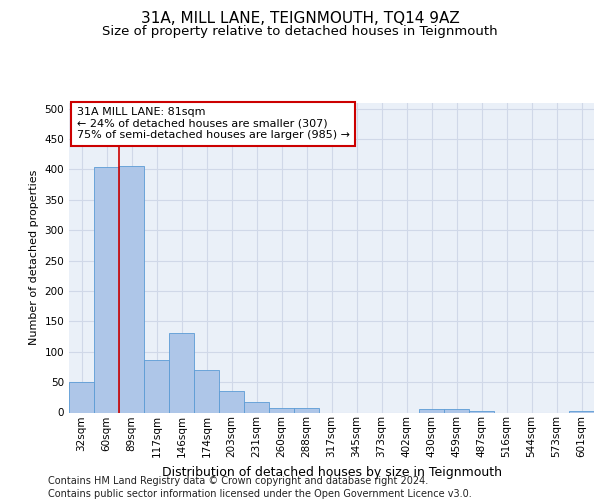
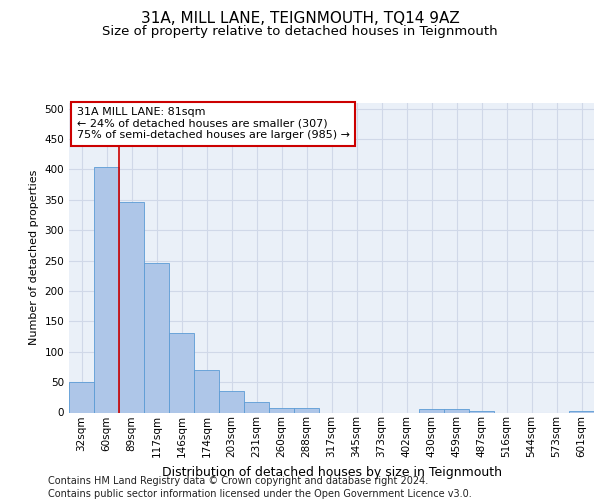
89sqm: 406 -> 347
117sqm: 86 -> 246
